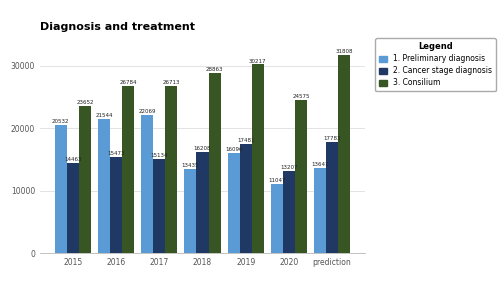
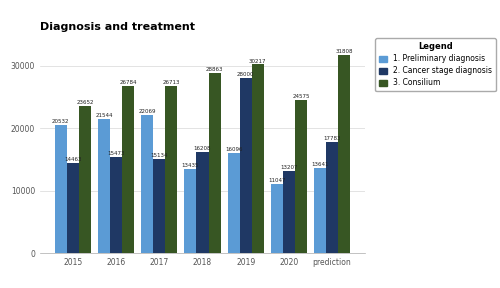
2. Cancer stage diagnosis/2019: 17500 -> 28000
